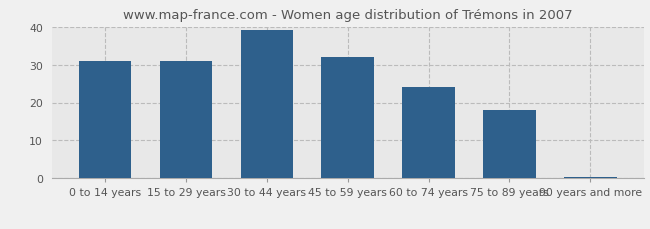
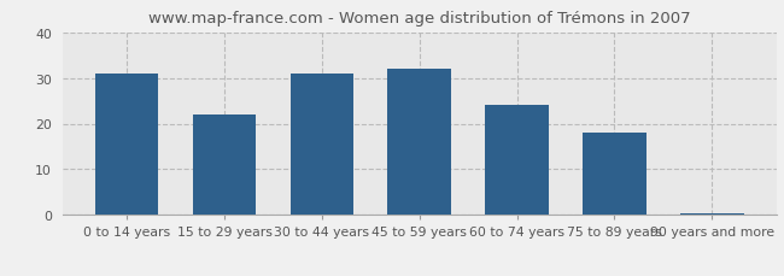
15 to 29 years: 31.0 -> 22.0
30 to 44 years: 39.0 -> 31.0
